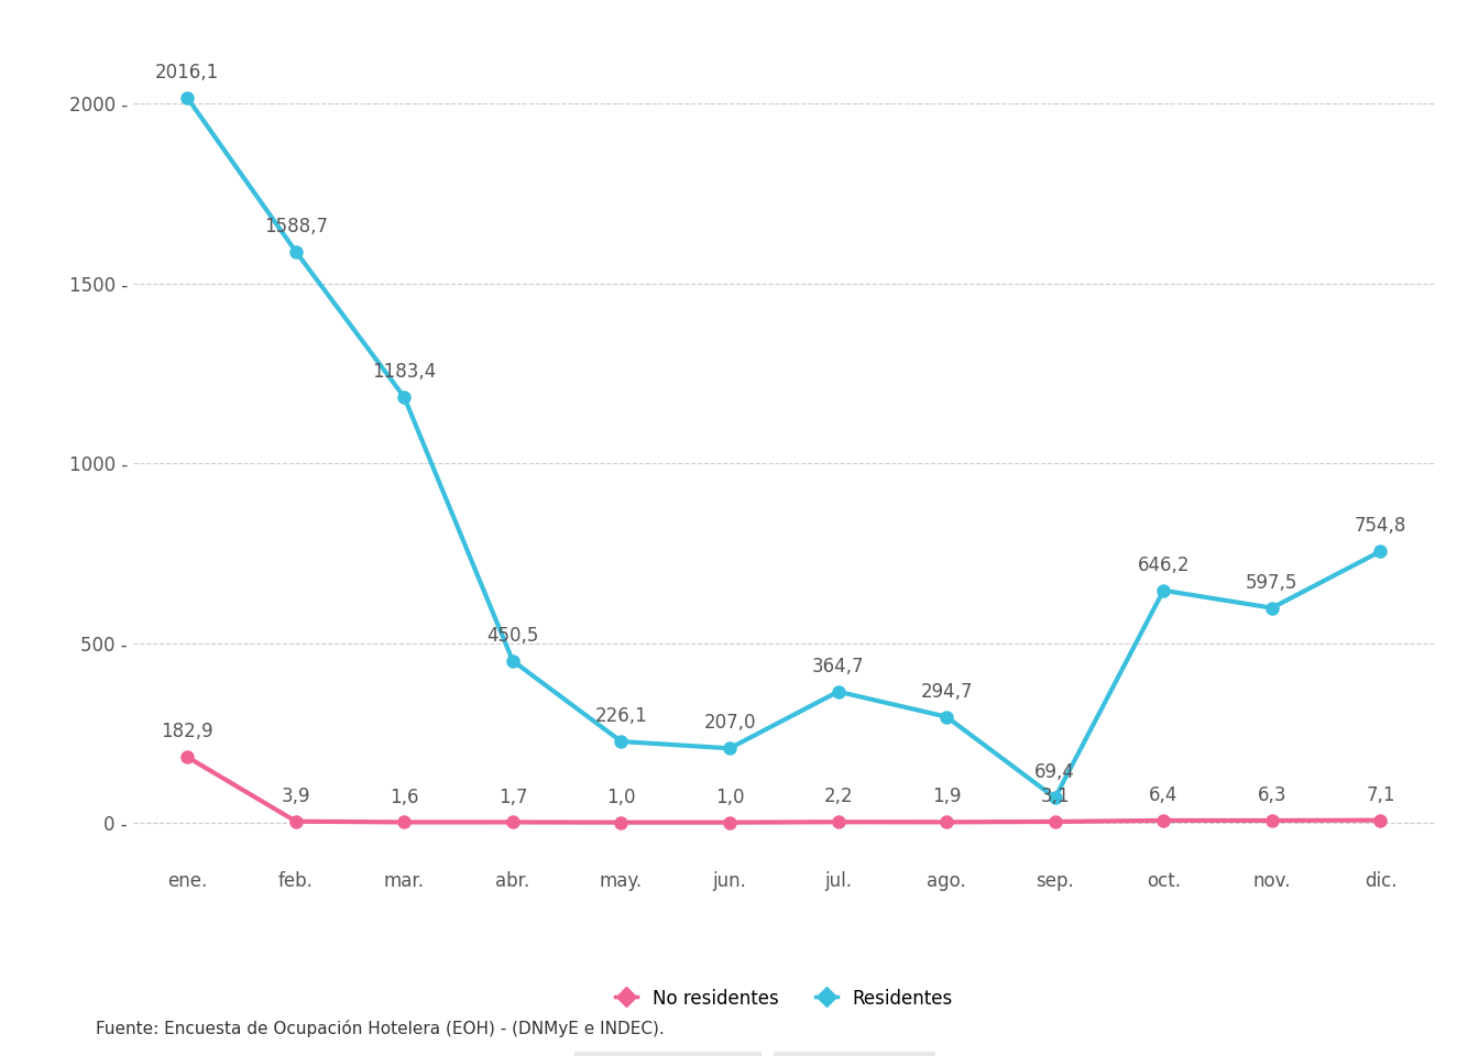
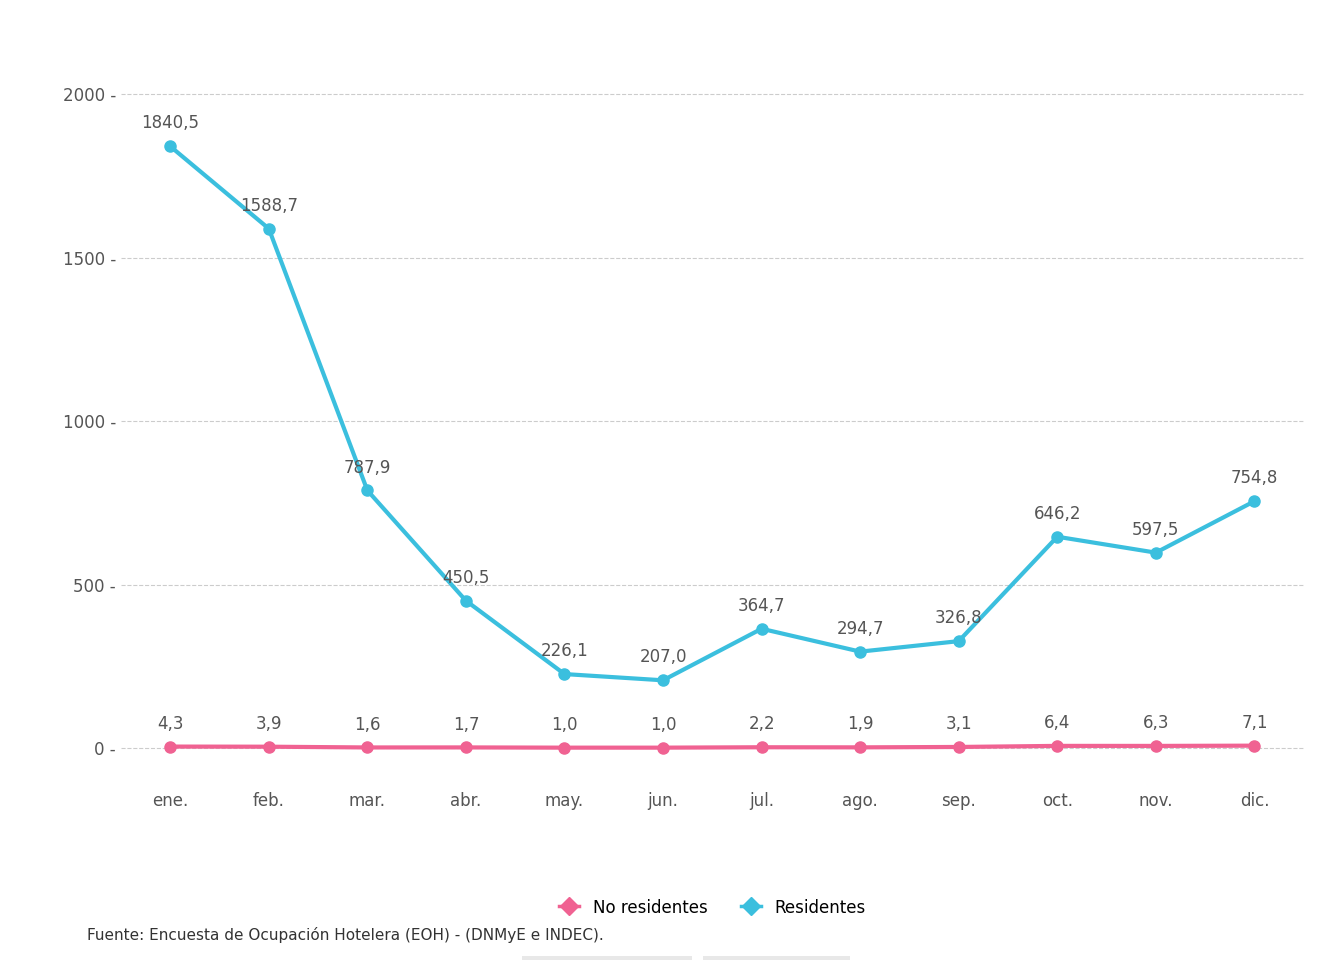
Residentes/ene.: 2016,1 -> 1840,5
No residentes/ene.: 182,9 -> 4,3
Residentes/mar.: 1183,4 -> 787,9
Residentes/sep.: 69,4 -> 326,8
